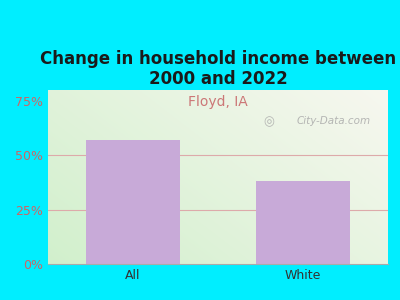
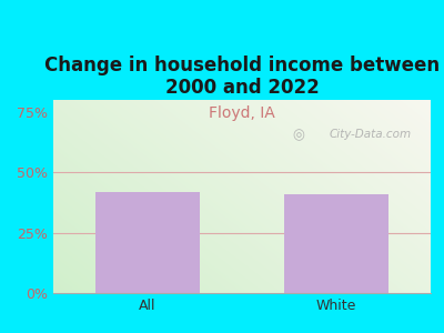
All: 57% -> 42%
White: 38% -> 41%
